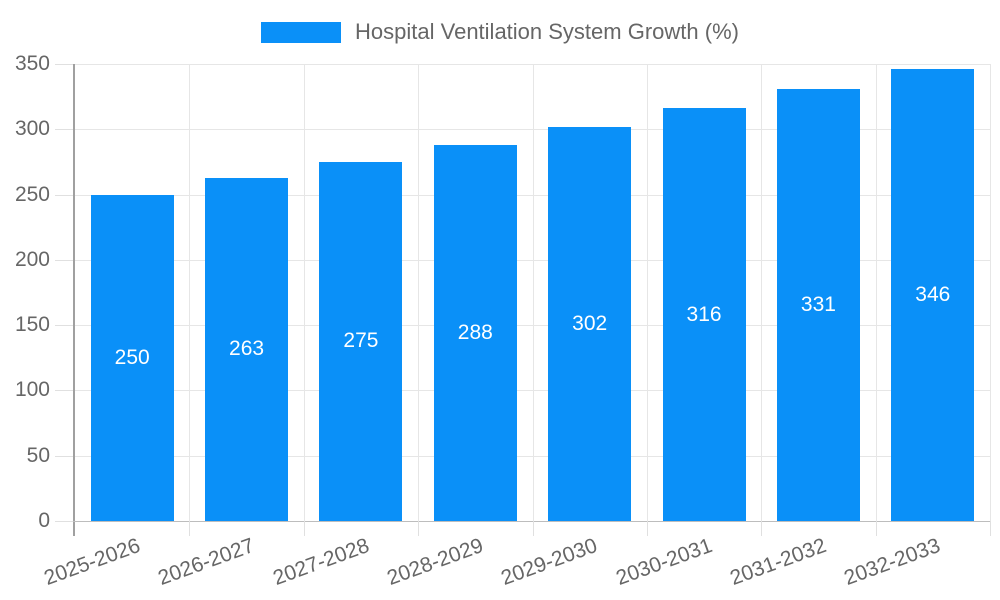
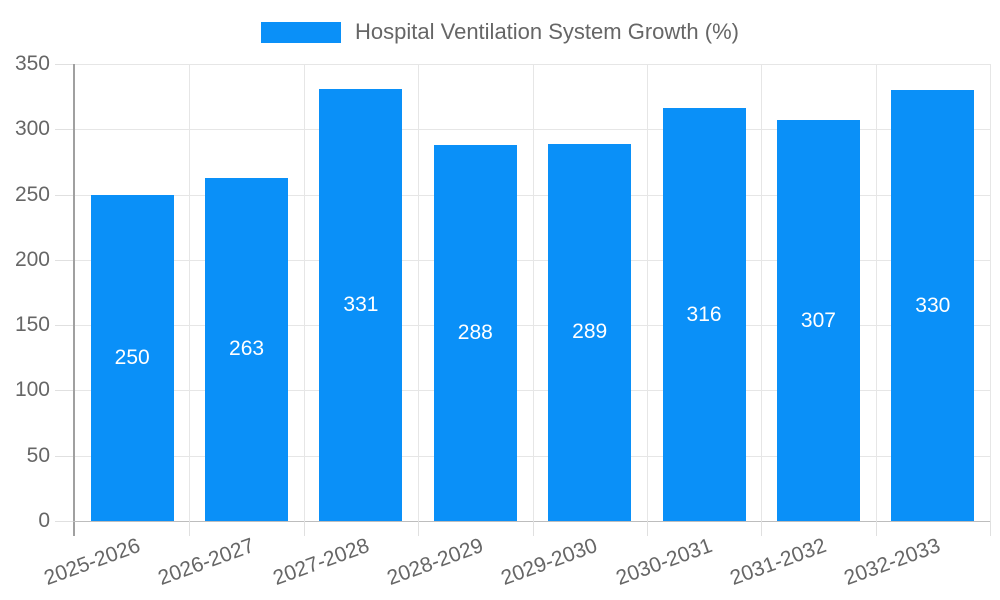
2027-2028: 275 -> 331
2029-2030: 302 -> 289
2031-2032: 331 -> 307
2032-2033: 346 -> 330
